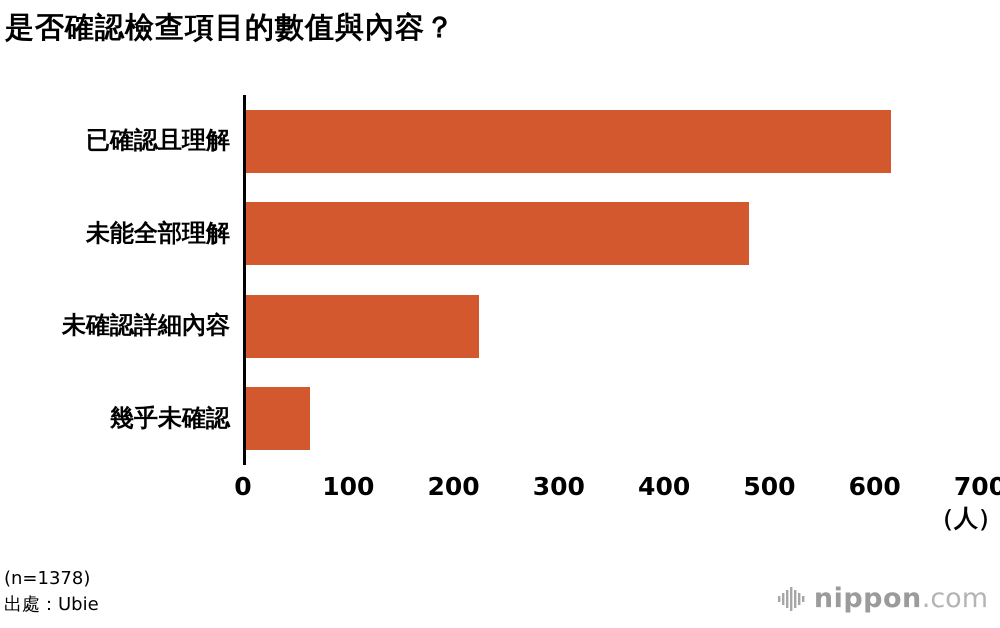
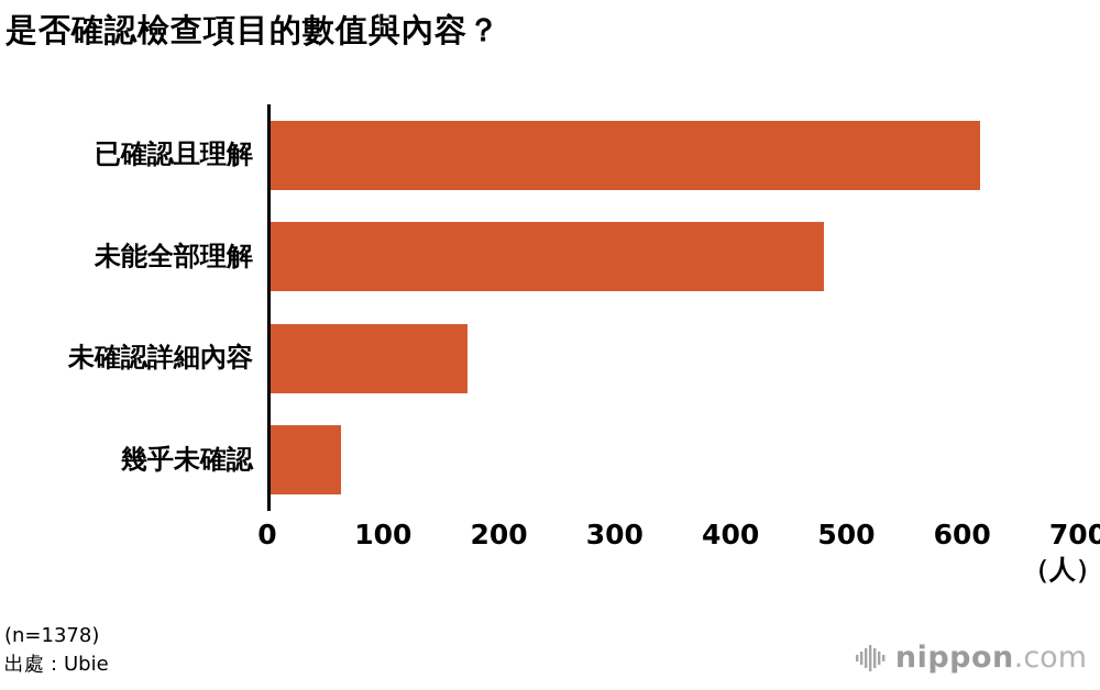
未確認詳細內容: 222 -> 171
